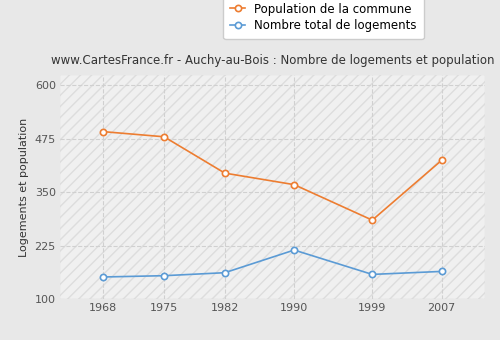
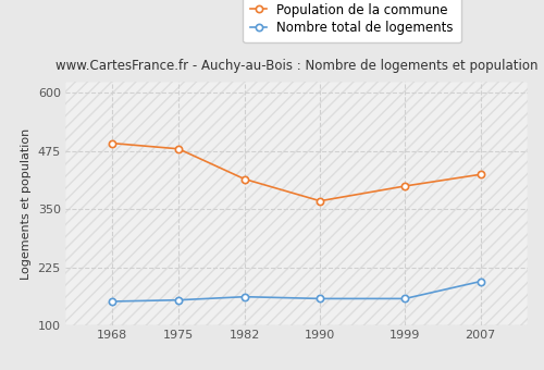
Population de la commune/1982: 395 -> 415
Nombre total de logements/1990: 215 -> 158
Population de la commune/1999: 285 -> 400
Nombre total de logements/2007: 165 -> 195
